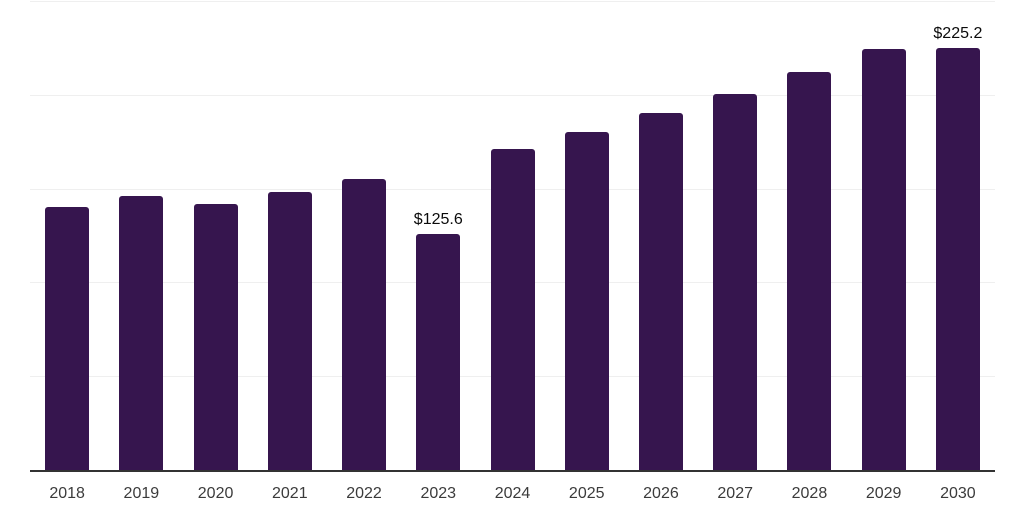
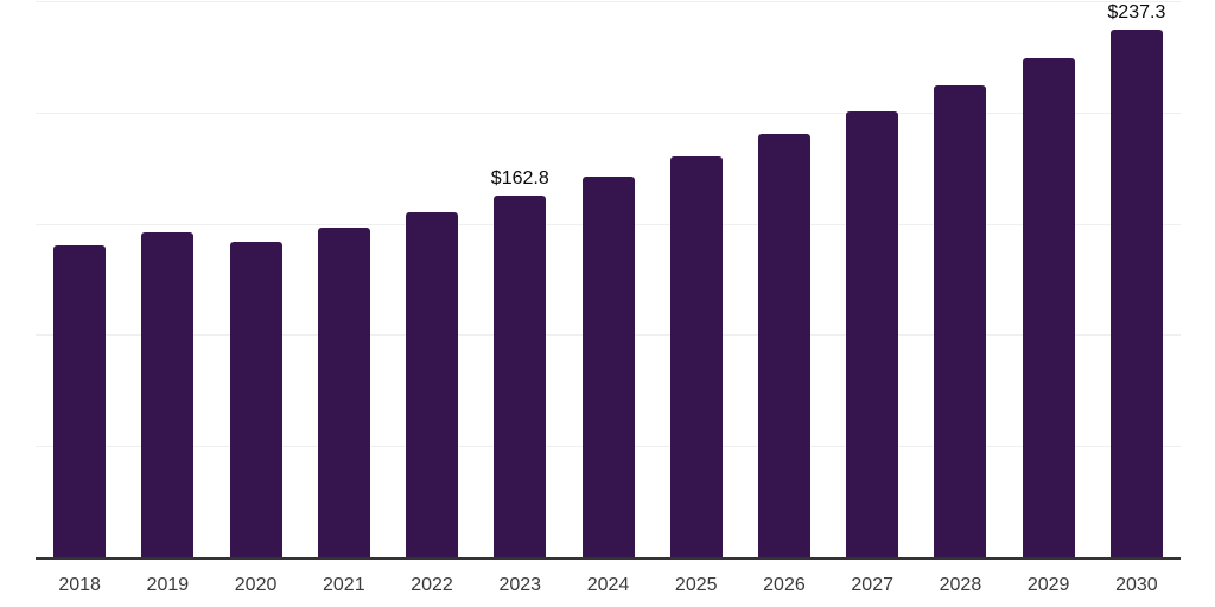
2023: $125.6 -> $162.8
2030: $225.2 -> $237.3
